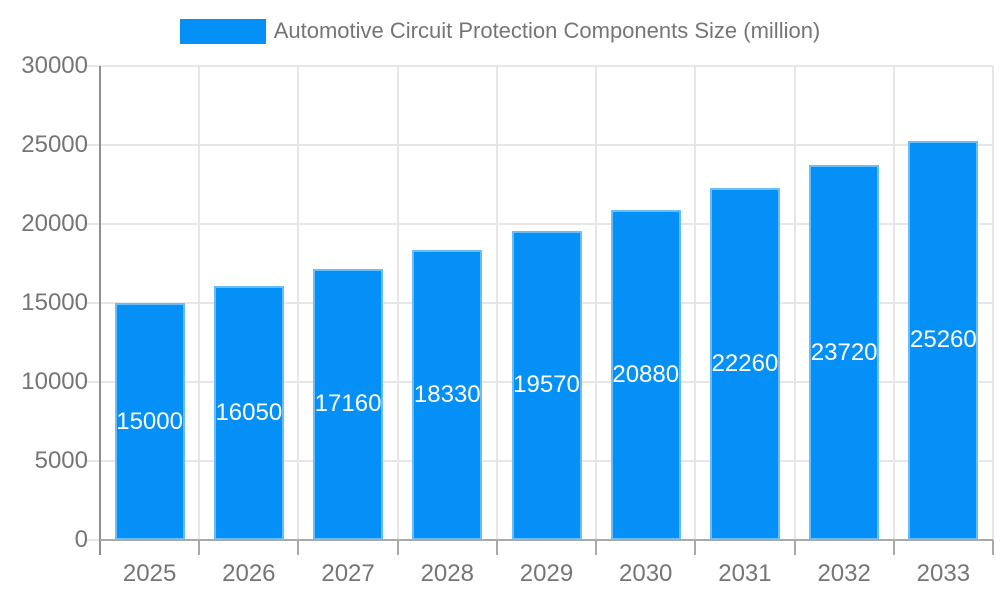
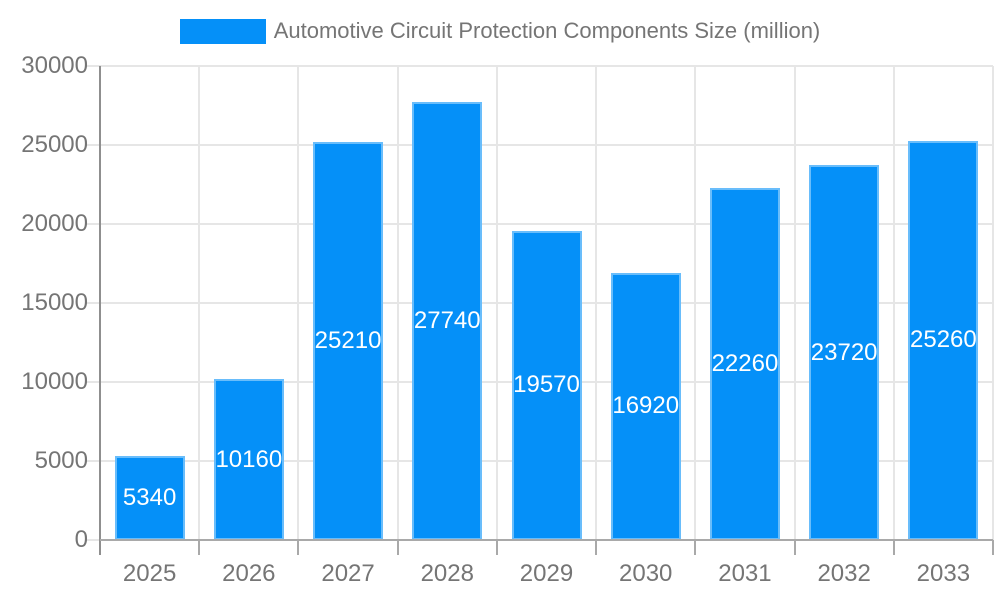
2025: 15000 -> 5340
2026: 16050 -> 10160
2027: 17160 -> 25210
2028: 18330 -> 27740
2030: 20880 -> 16920
